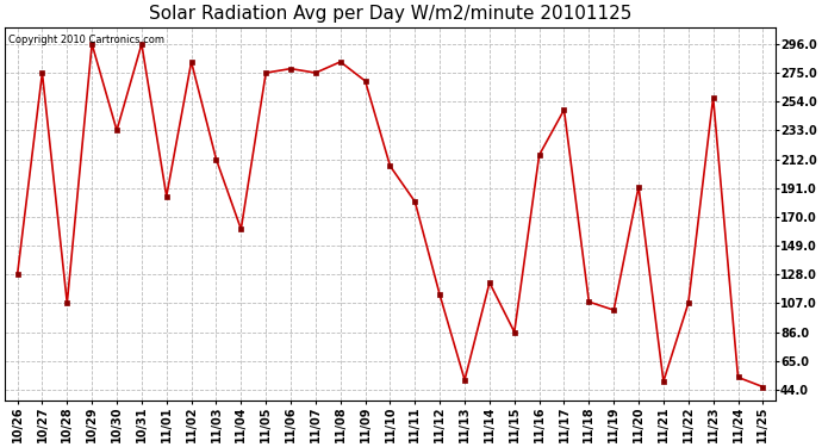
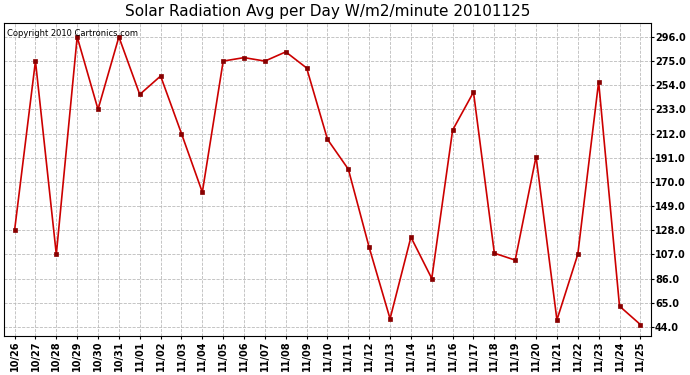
11/01: 185 -> 246
11/02: 283 -> 262
11/24: 53 -> 62
